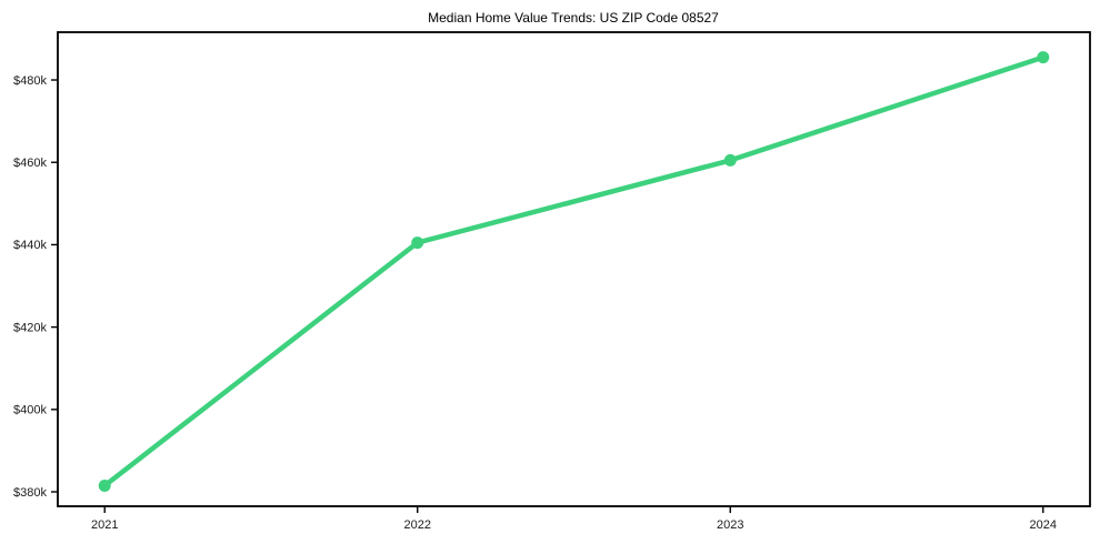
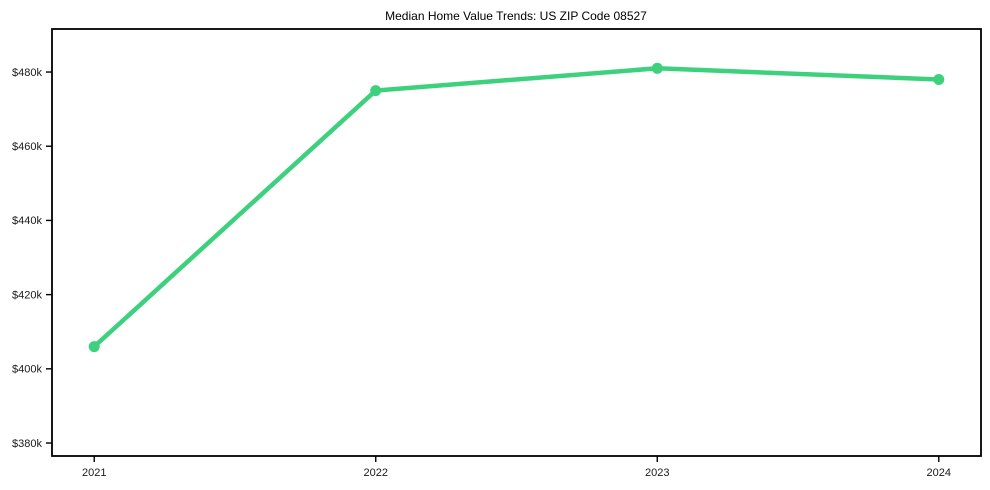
2021: $382k -> $406k
2022: $440k -> $475k
2023: $460k -> $481k
2024: $486k -> $478k
